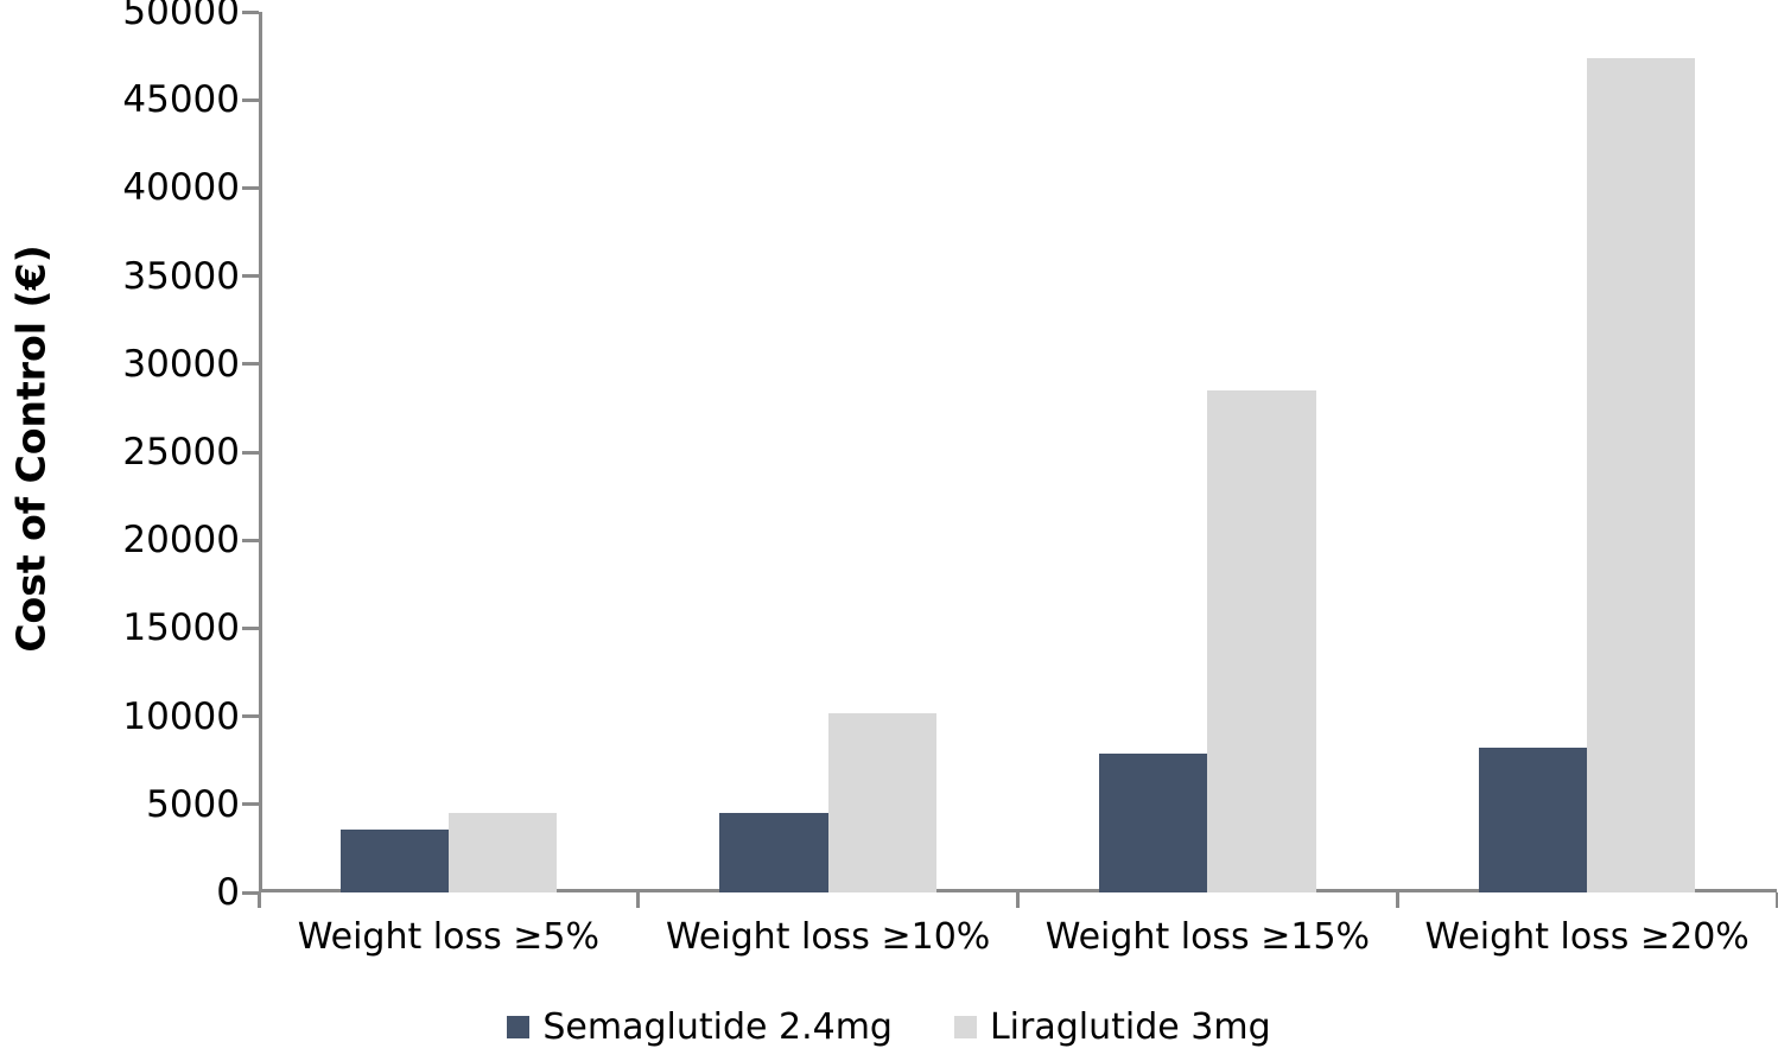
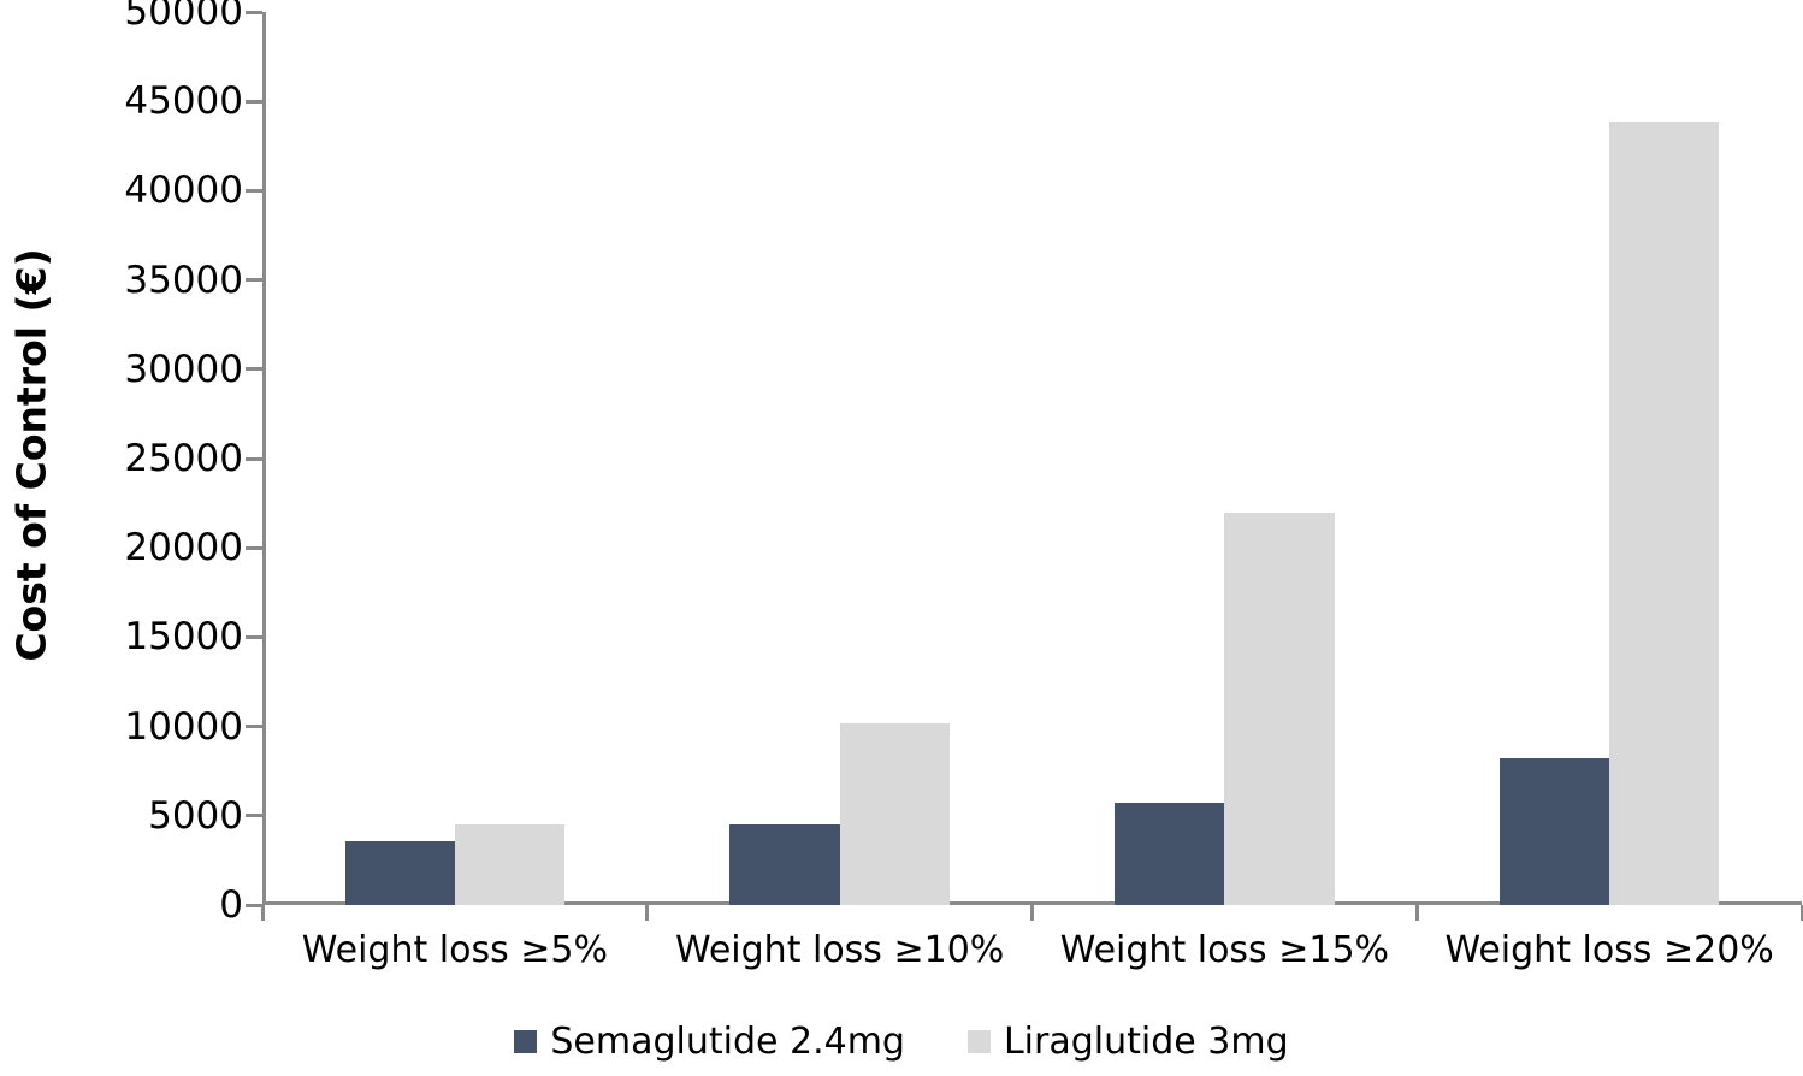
Semaglutide 2.4mg/Weight loss ≥15%: 7900 -> 5700
Liraglutide 3mg/Weight loss ≥15%: 28500 -> 22000
Liraglutide 3mg/Weight loss ≥20%: 47400 -> 43900
